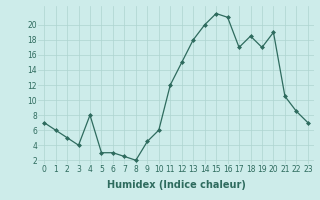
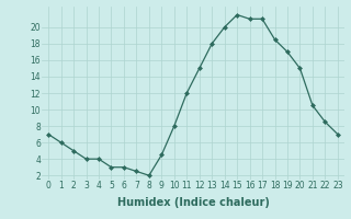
4: 8.0 -> 4.0
10: 6.0 -> 8.0
17: 17.0 -> 21.0
20: 19.0 -> 15.0
